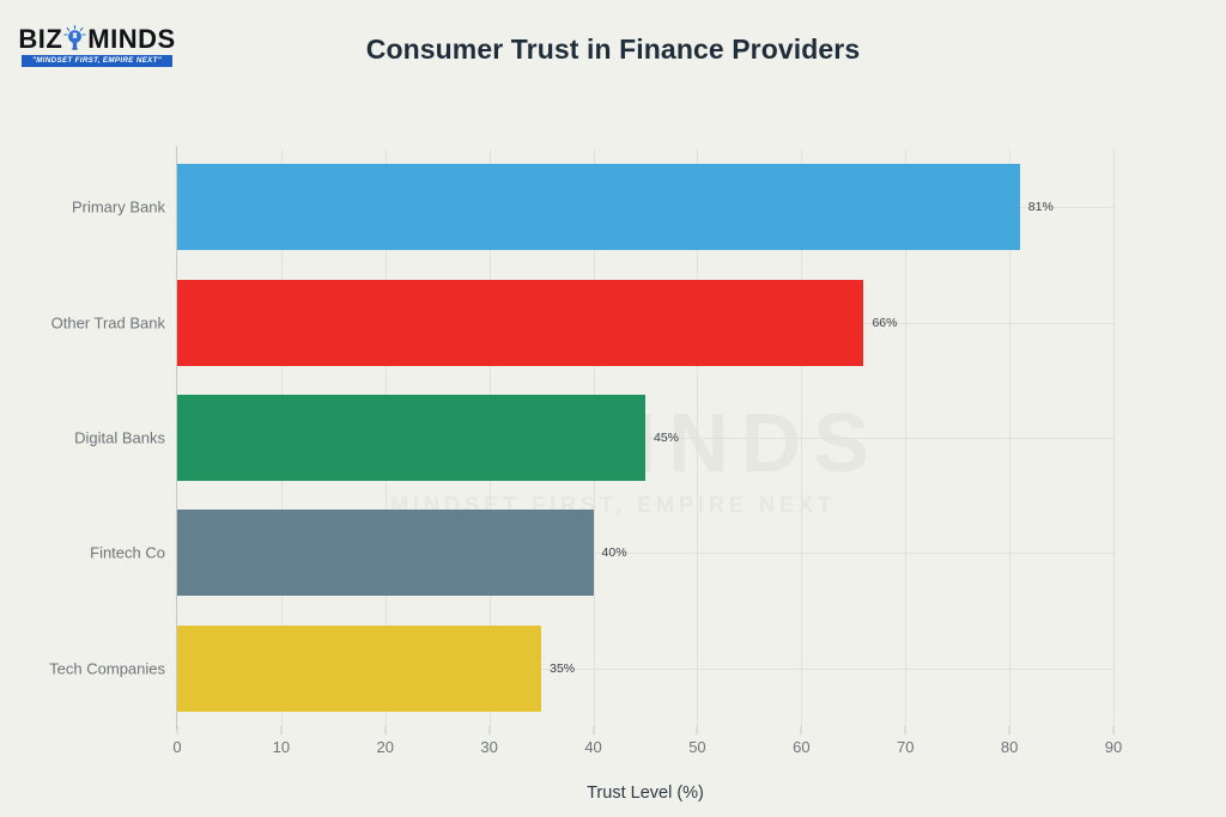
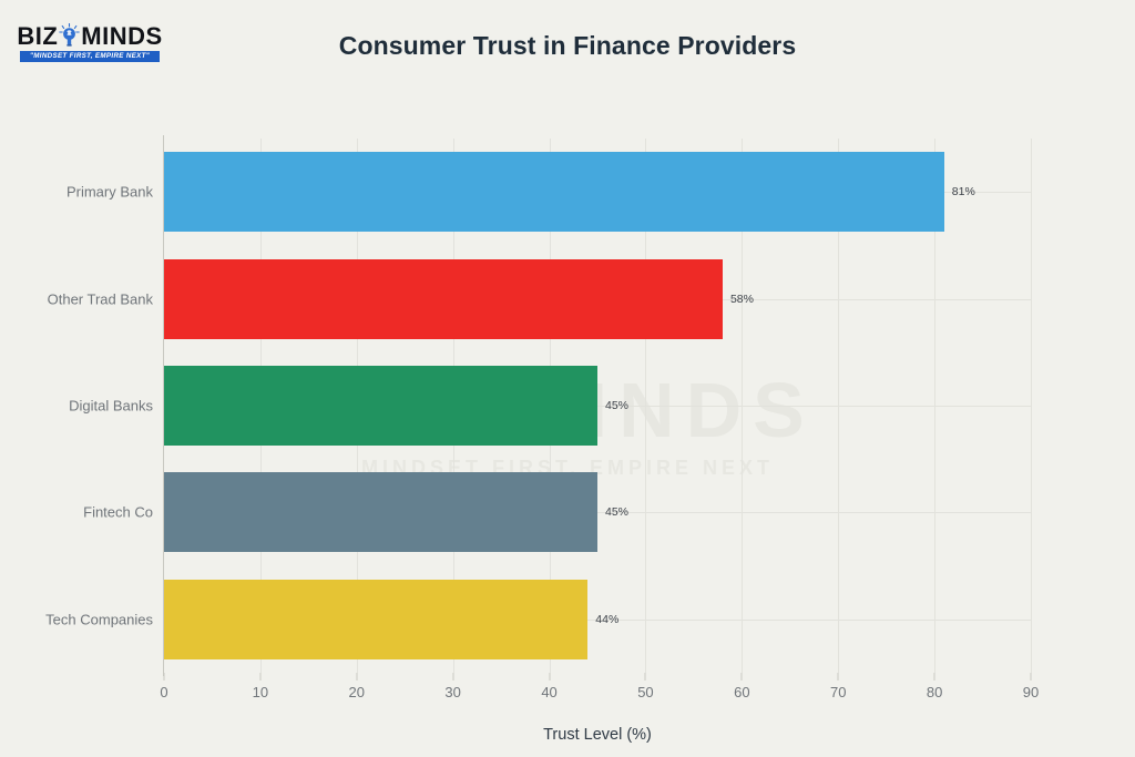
Other Trad Bank: 66% -> 58%
Fintech Co: 40% -> 45%
Tech Companies: 35% -> 44%
